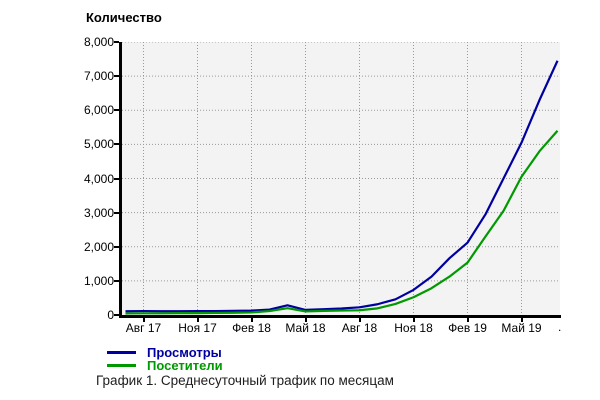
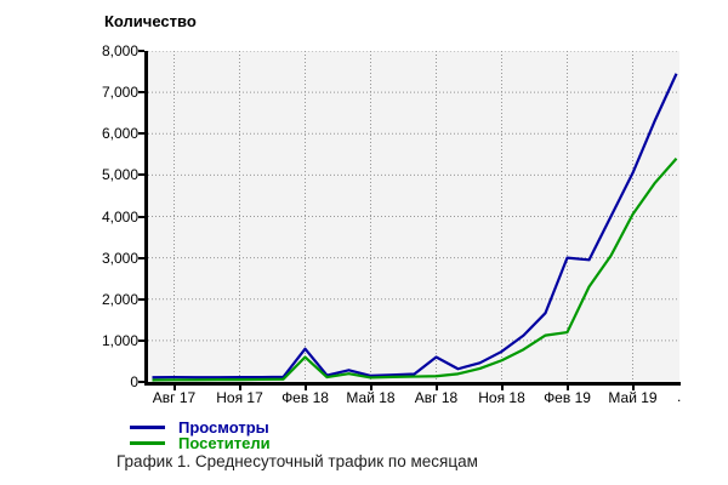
Просмотры/Фев 18: 100 -> 800
Посетители/Фев 18: 100 -> 600
Просмотры/Авг 18: 200 -> 600
Просмотры/Фев 19: 2100 -> 3000
Посетители/Фев 19: 1500 -> 1200
